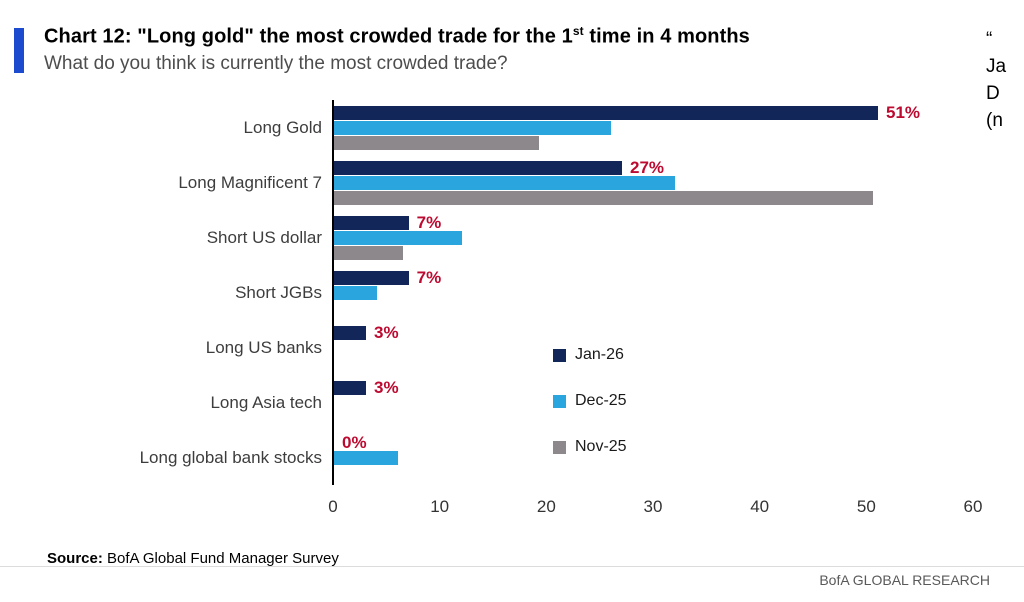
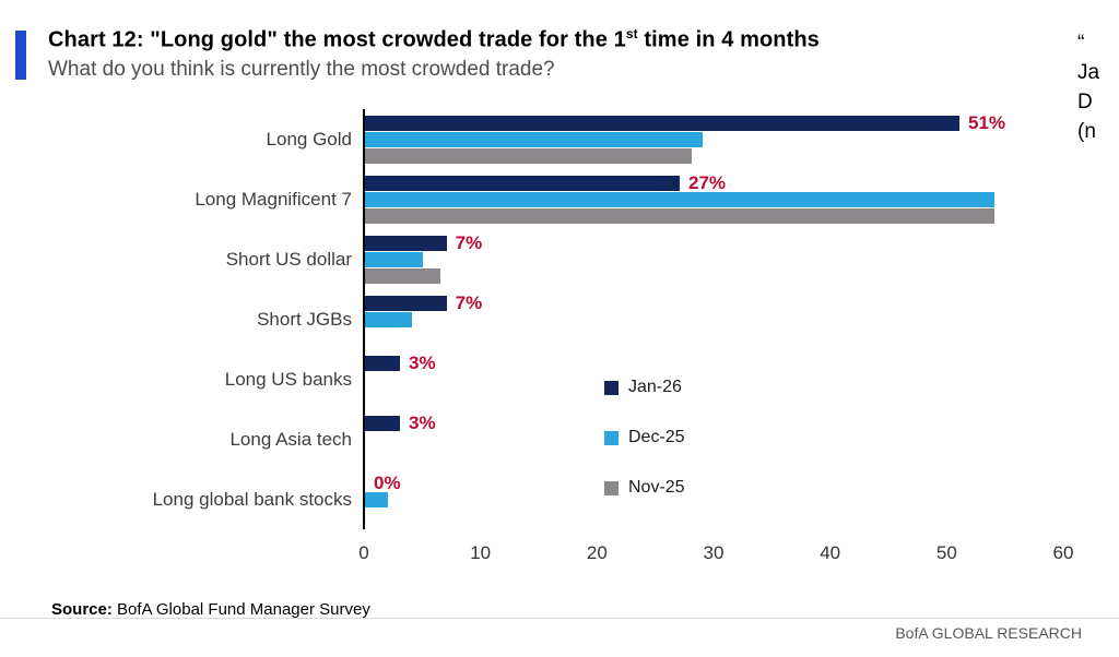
Dec-25/Long Gold: 26 -> 29
Nov-25/Long Gold: 19.2 -> 28.0
Dec-25/Long Magnificent 7: 32 -> 54
Nov-25/Long Magnificent 7: 50.5 -> 54.0
Dec-25/Short US dollar: 12 -> 5
Dec-25/Long global bank stocks: 6 -> 2
